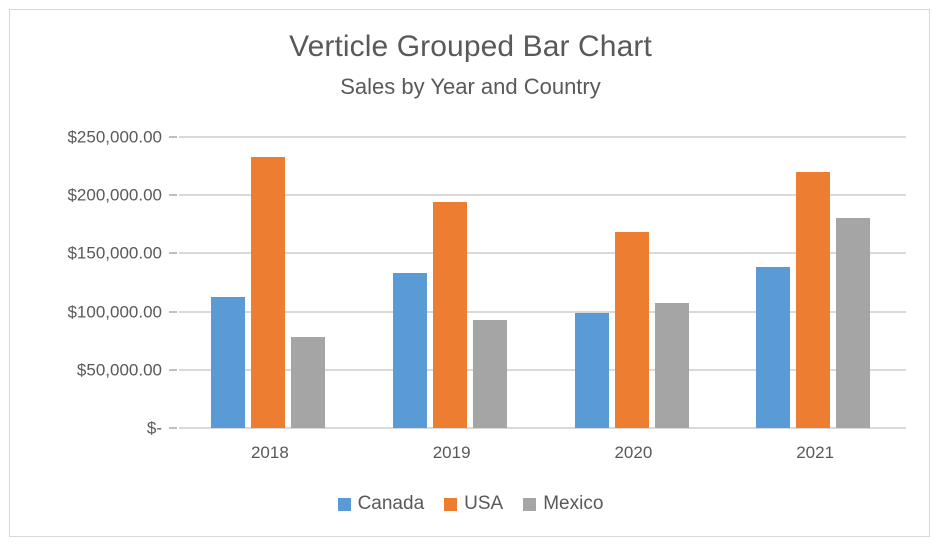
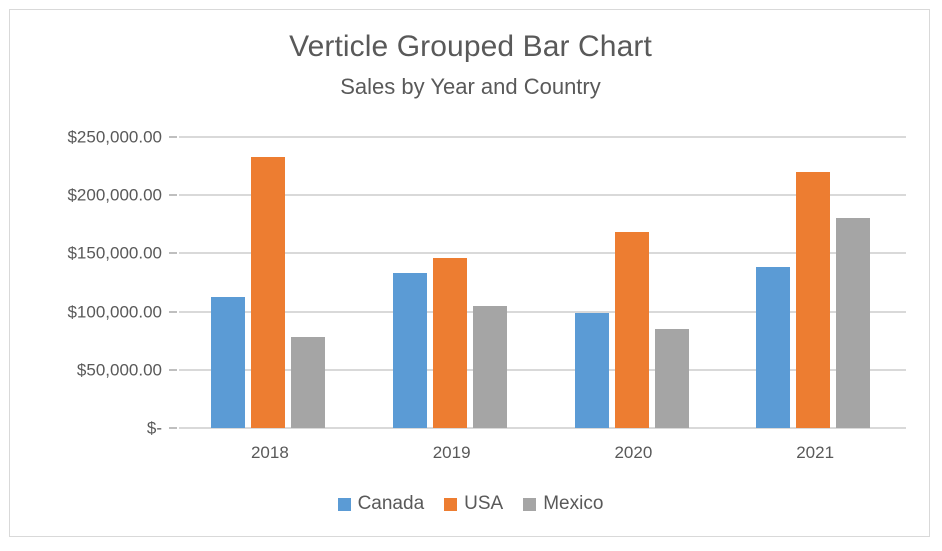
USA/2019: $194000 -> $146000
Mexico/2019: $92000 -> $105000
Mexico/2020: $108000 -> $85000
